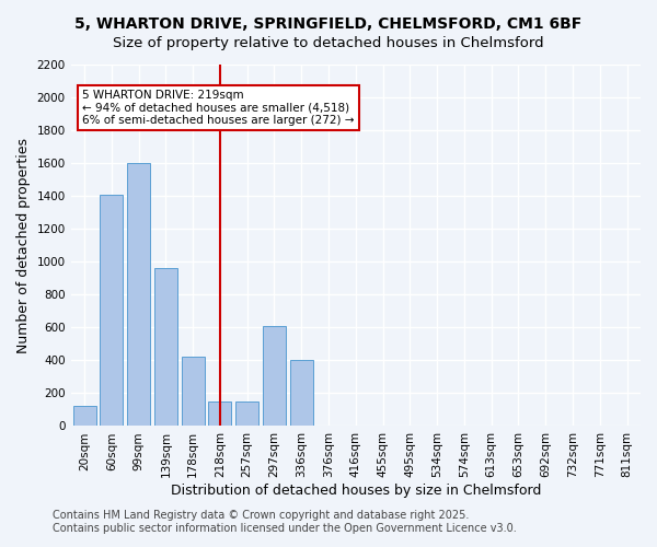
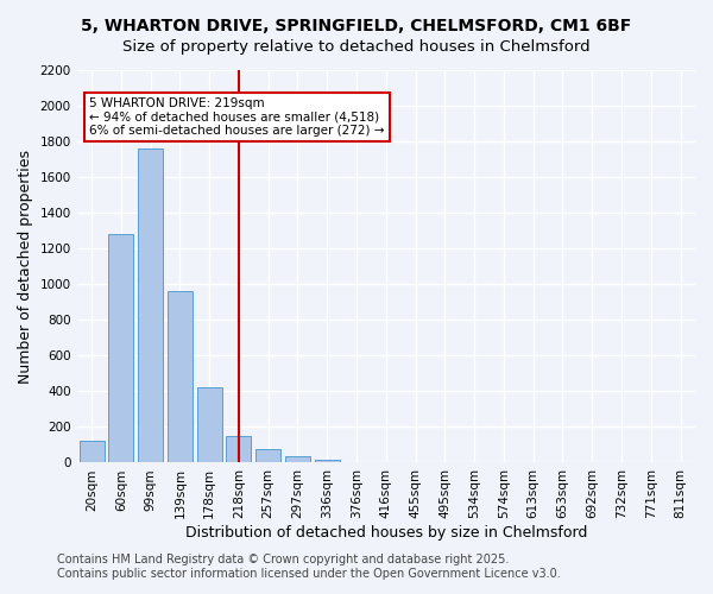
60sqm: 1410 -> 1280
99sqm: 1600 -> 1760
257sqm: 150 -> 80
297sqm: 610 -> 40
336sqm: 400 -> 20
